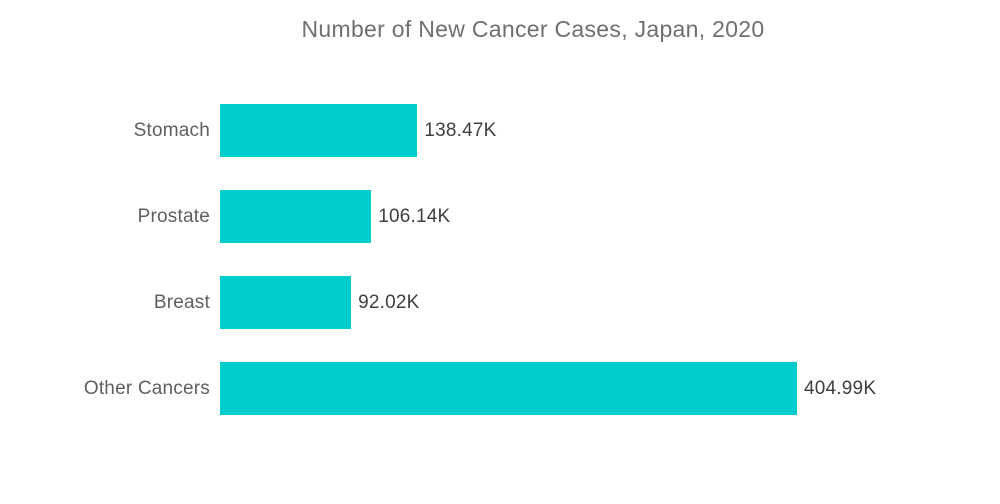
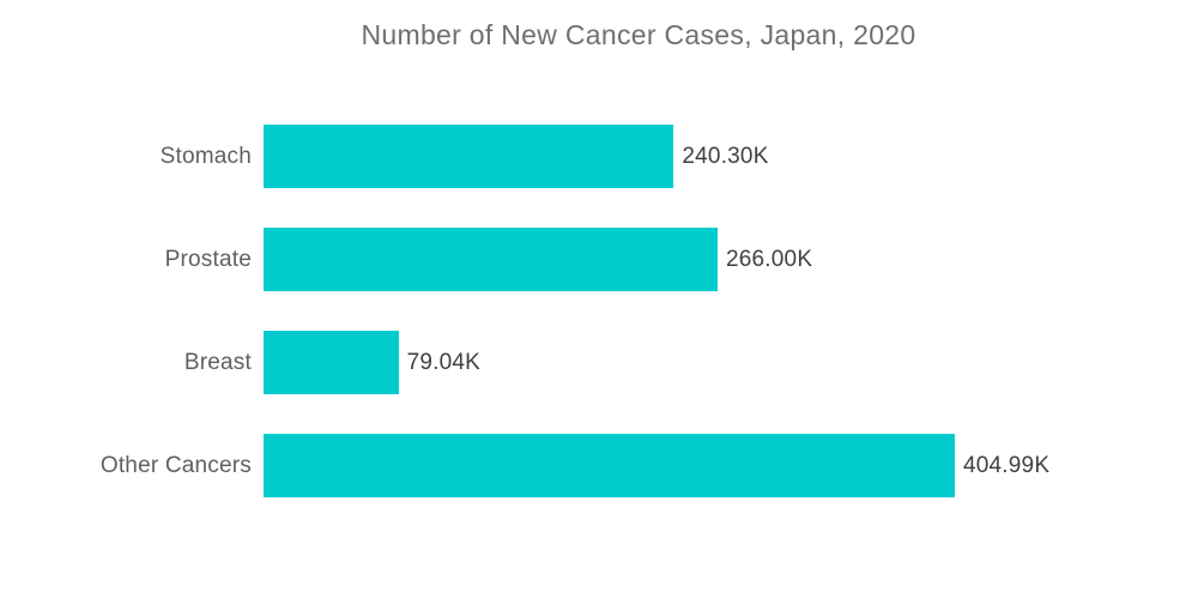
Stomach: 138.47K -> 240.30K
Prostate: 106.14K -> 266.00K
Breast: 92.02K -> 79.04K
